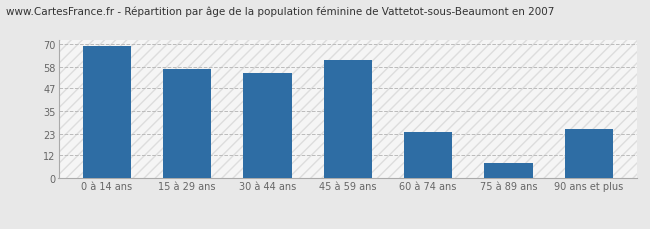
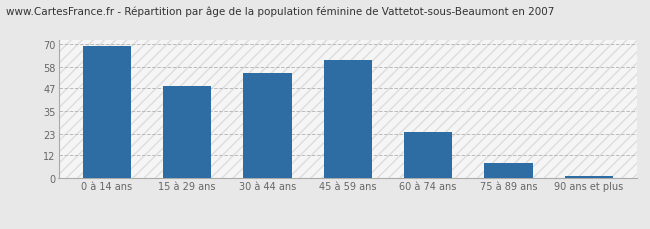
15 à 29 ans: 57 -> 48
90 ans et plus: 26 -> 1
